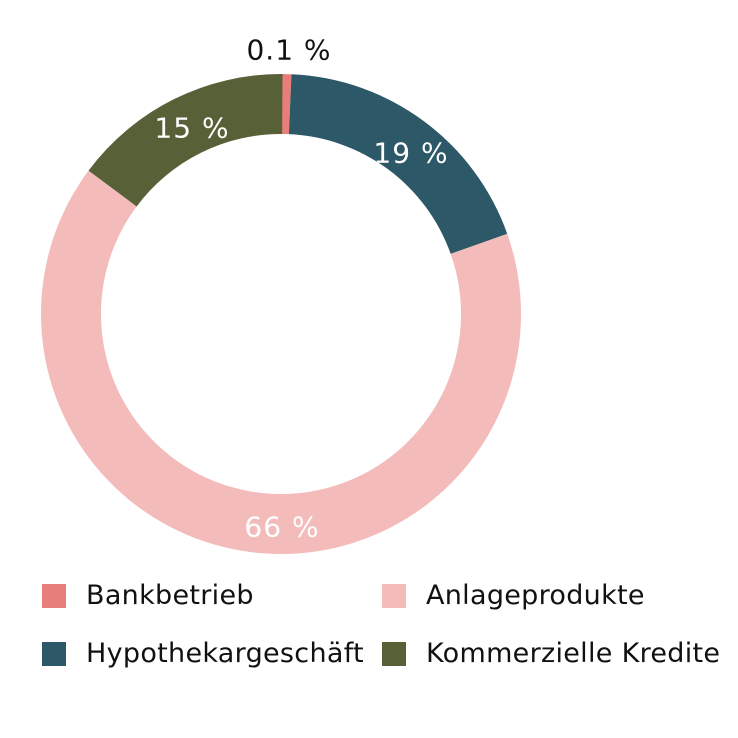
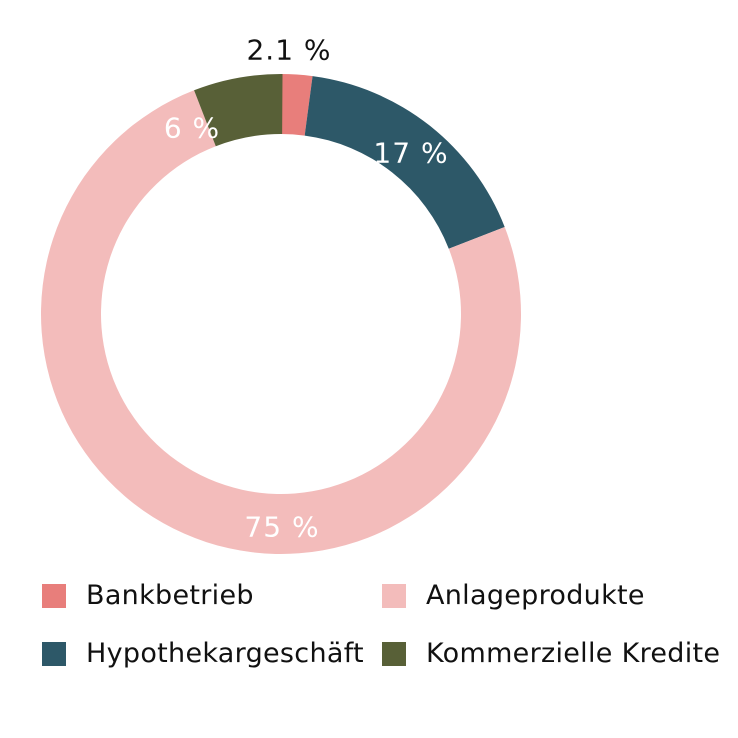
Bankbetrieb: 0.1 -> 2.1
Hypothekargeschäft: 19 -> 17
Anlageprodukte: 66 -> 75
Kommerzielle Kredite: 15 -> 6
